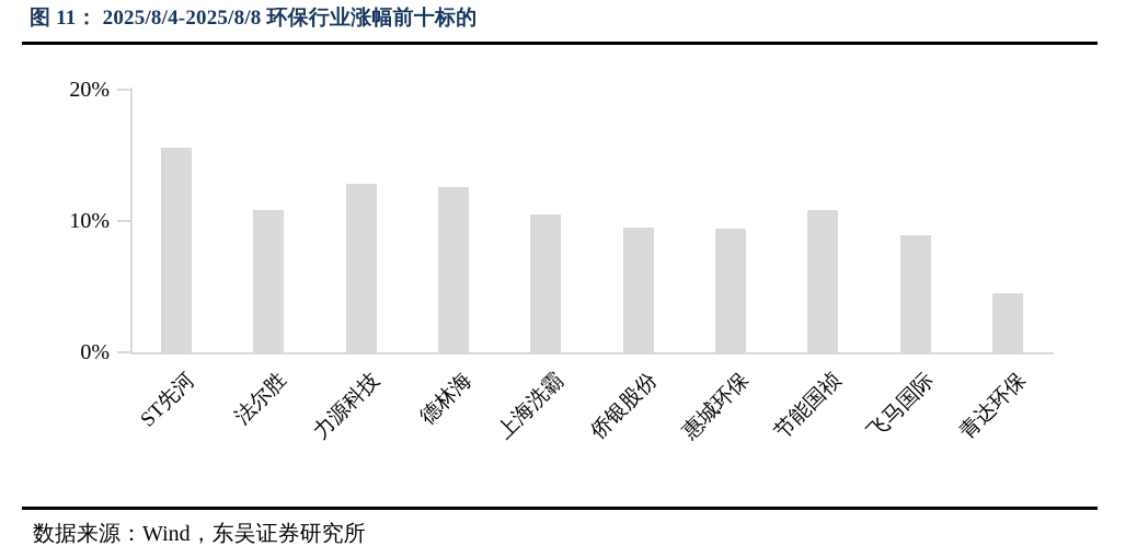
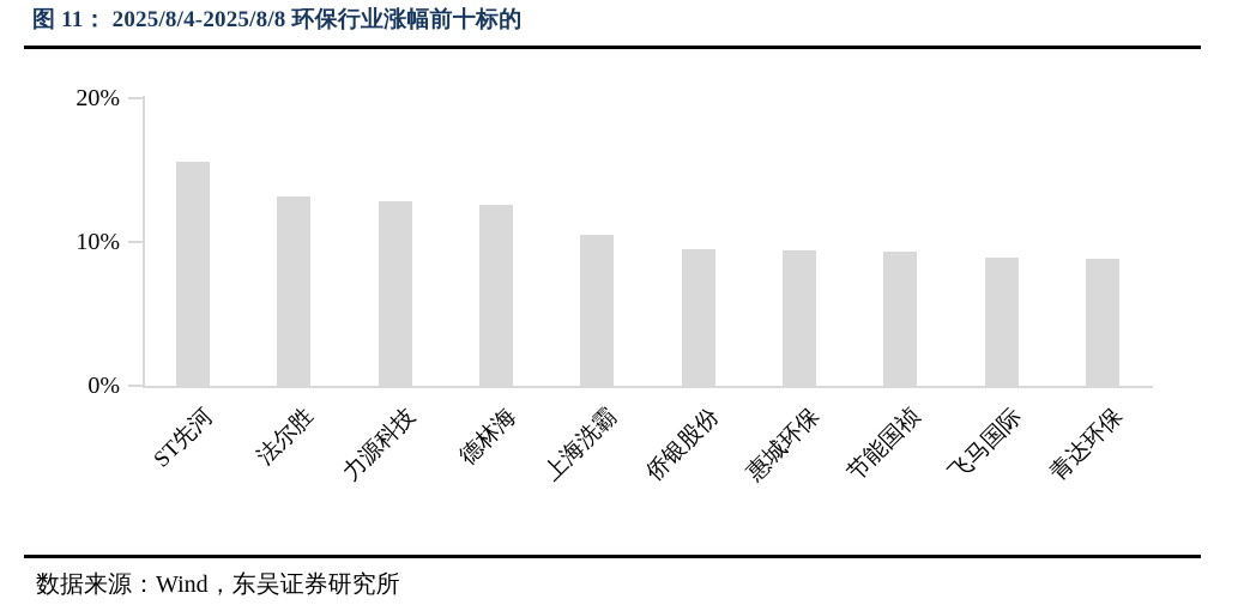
法尔胜: 10.8% -> 13.2%
节能国祯: 10.8% -> 9.3%
青达环保: 4.5% -> 8.8%
